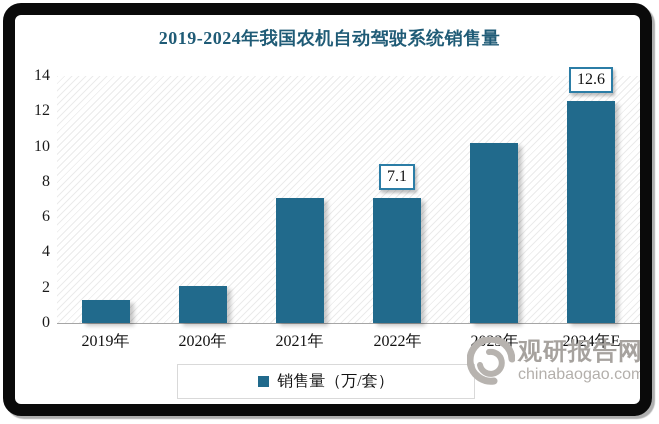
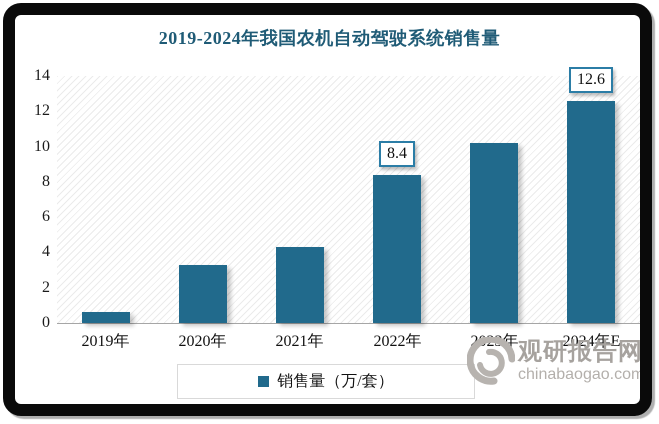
2019年: 1.3 -> 0.6
2020年: 2.1 -> 3.3
2021年: 7.1 -> 4.3
2022年: 7.1 -> 8.4
